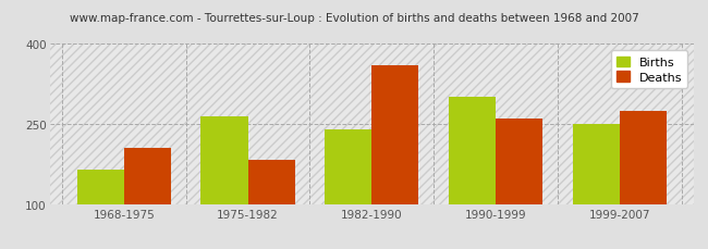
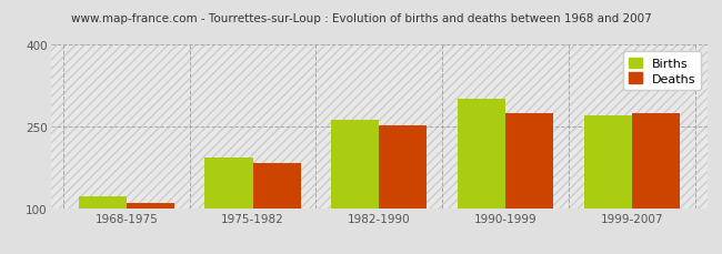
Births/1968-1975: 165 -> 122
Deaths/1968-1975: 205 -> 110
Births/1975-1982: 265 -> 193
Births/1982-1990: 240 -> 262
Deaths/1982-1990: 360 -> 252
Deaths/1990-1999: 260 -> 275
Births/1999-2007: 250 -> 270
